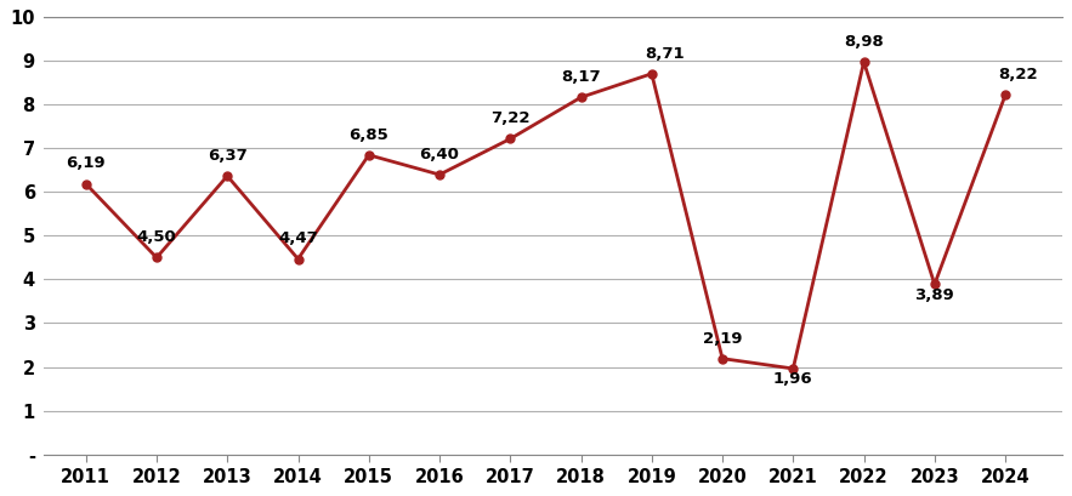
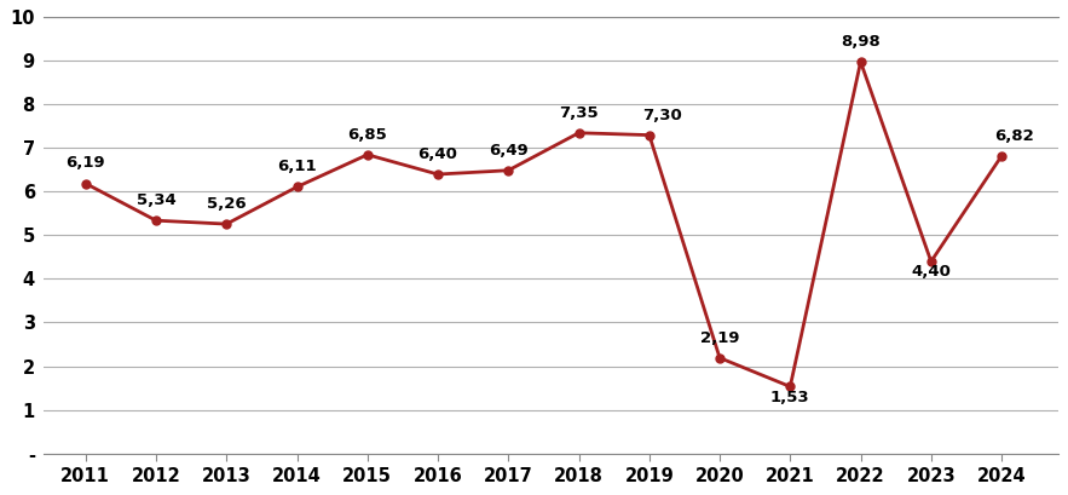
2012: 4,50 -> 5,34
2013: 6,37 -> 5,26
2014: 4,47 -> 6,11
2017: 7,22 -> 6,49
2018: 8,17 -> 7,35
2019: 8,71 -> 7,30
2021: 1,96 -> 1,53
2023: 3,89 -> 4,40
2024: 8,22 -> 6,82
